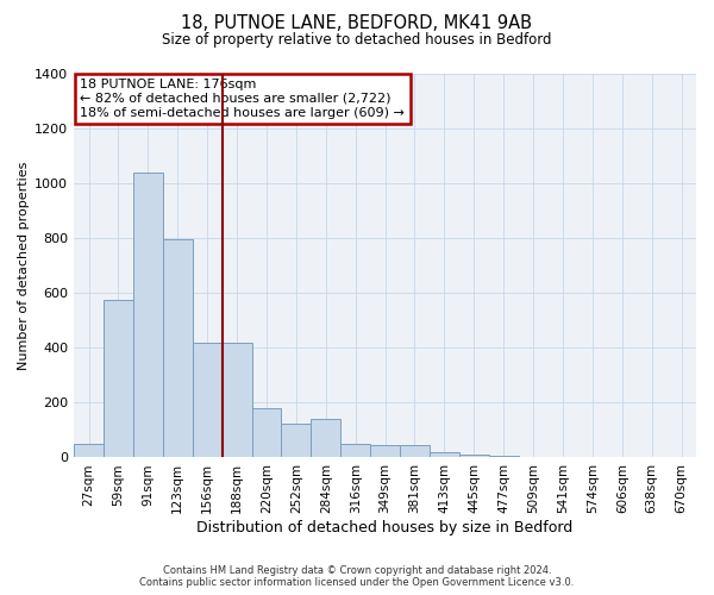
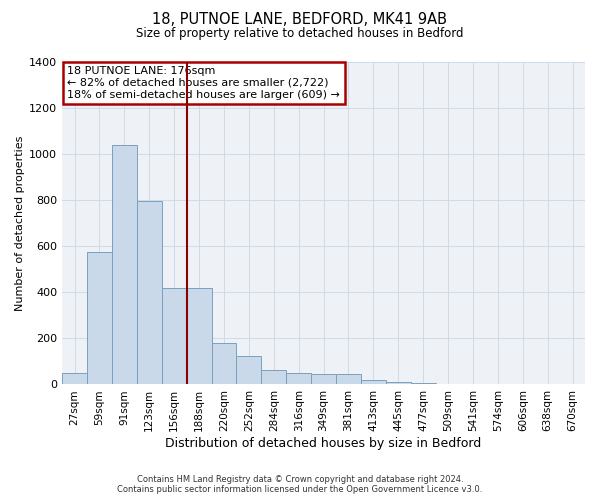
284sqm: 140 -> 62
